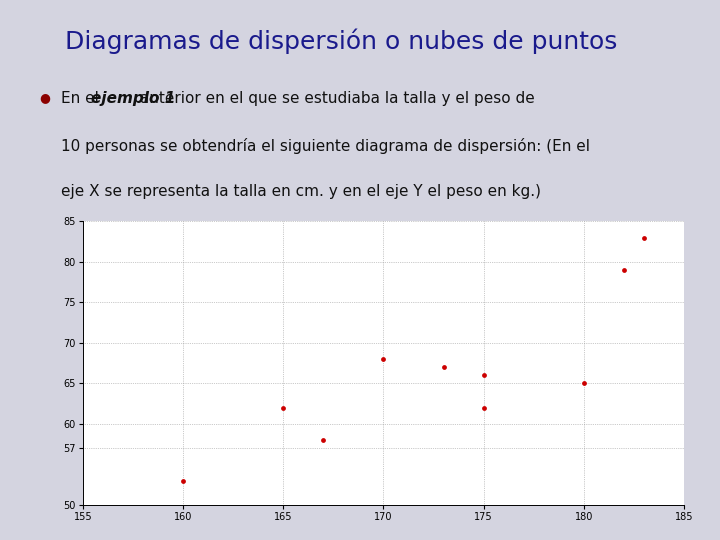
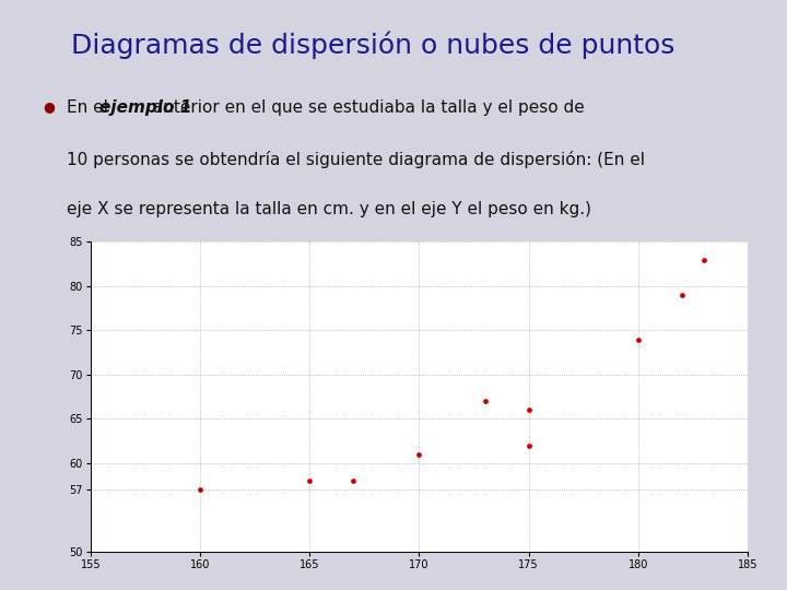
160: 53 -> 57
165: 62 -> 58
170: 68 -> 61
180: 65 -> 74
